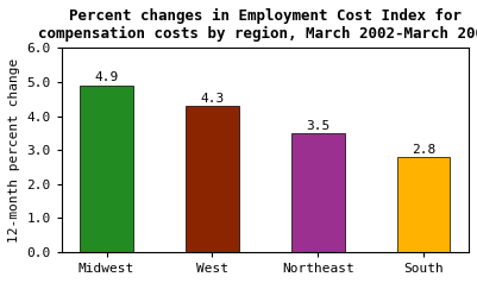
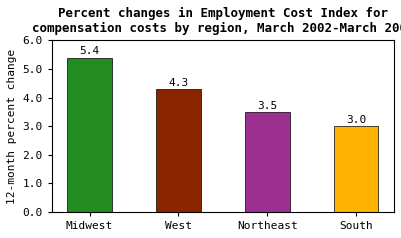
Midwest: 4.9 -> 5.4
South: 2.8 -> 3.0
